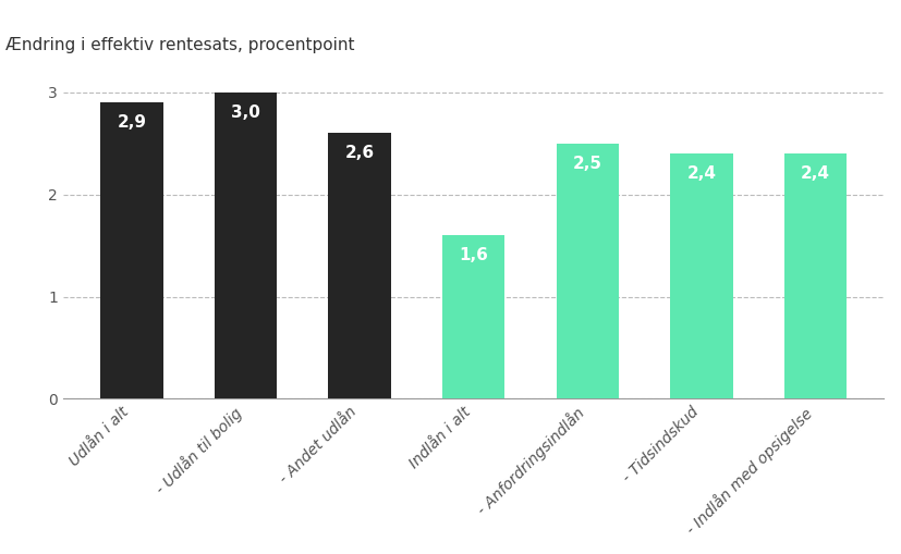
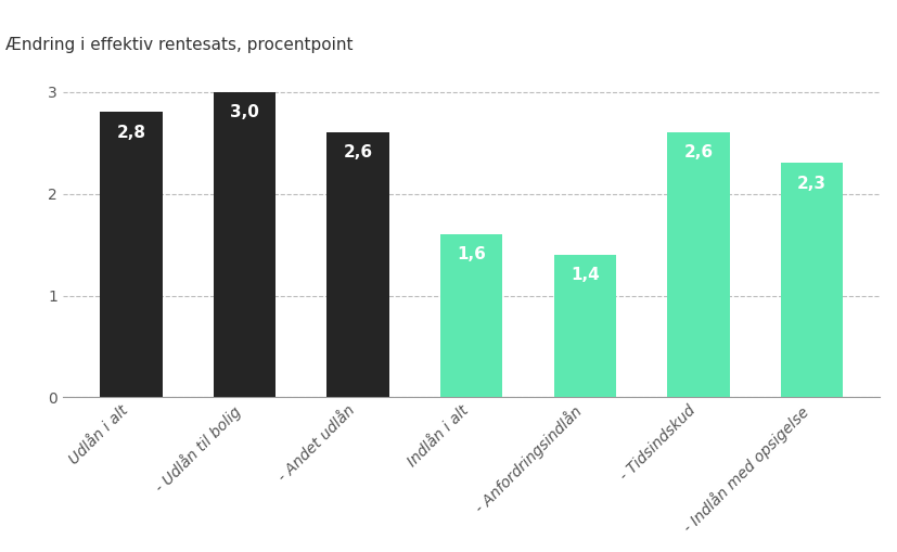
Udlån i alt: 2,9 -> 2,8
- Anfordringsindlån: 2,5 -> 1,4
- Tidsindskud: 2,4 -> 2,6
- Indlån med opsigelse: 2,4 -> 2,3
